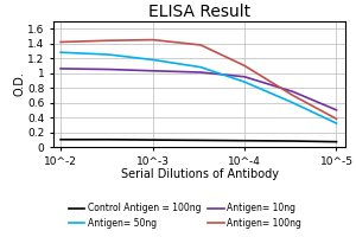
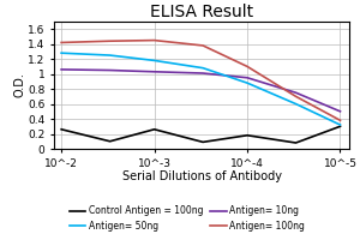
Control Antigen = 100ng/10^-2: 0.10 -> 0.26
Control Antigen = 100ng/10^-3: 0.10 -> 0.26
Control Antigen = 100ng/10^-4: 0.09 -> 0.18
Control Antigen = 100ng/10^-5: 0.07 -> 0.30
